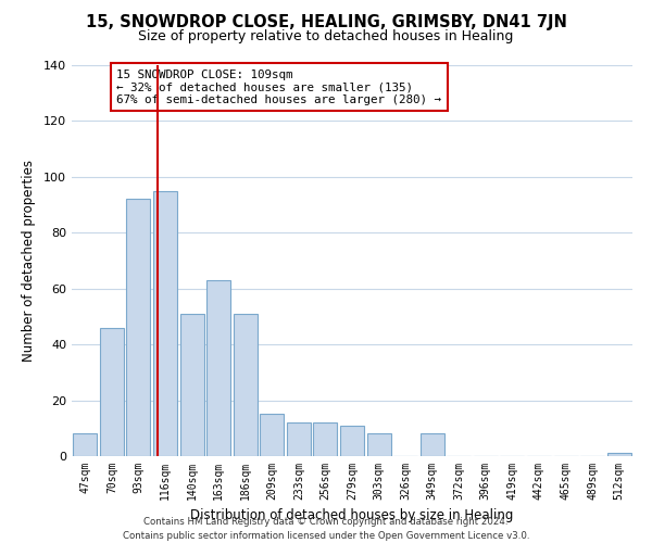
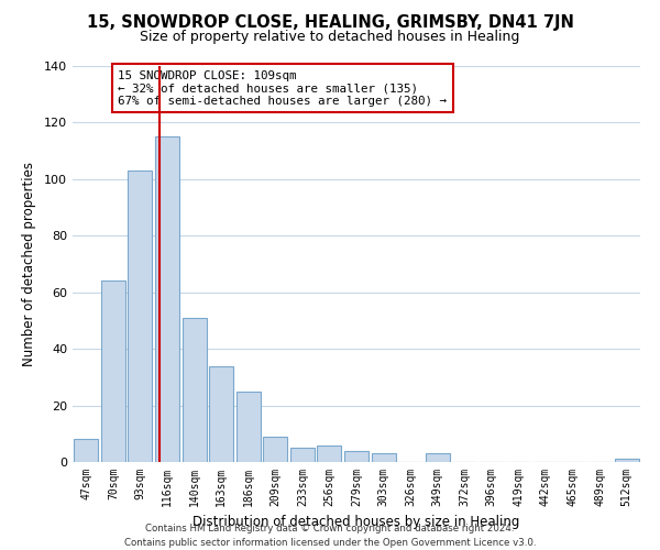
70sqm: 46 -> 64
93sqm: 92 -> 103
116sqm: 95 -> 115
163sqm: 63 -> 34
186sqm: 51 -> 25
209sqm: 15 -> 9
233sqm: 12 -> 5
256sqm: 12 -> 6
279sqm: 11 -> 4
303sqm: 8 -> 3
349sqm: 8 -> 3
